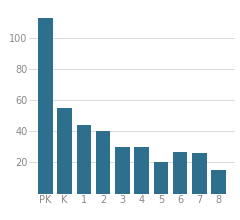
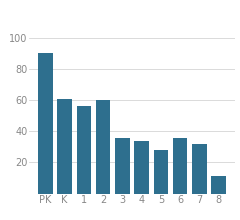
PK: 113 -> 90
K: 55 -> 61
1: 44 -> 56
2: 40 -> 60
3: 30 -> 36
4: 30 -> 34
5: 20 -> 28
6: 27 -> 36
7: 26 -> 32
8: 15 -> 11
